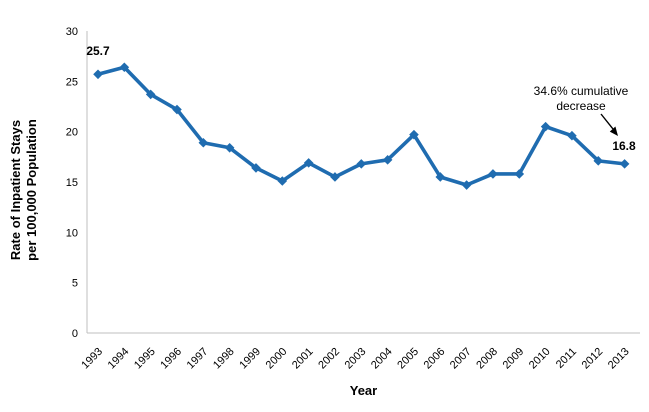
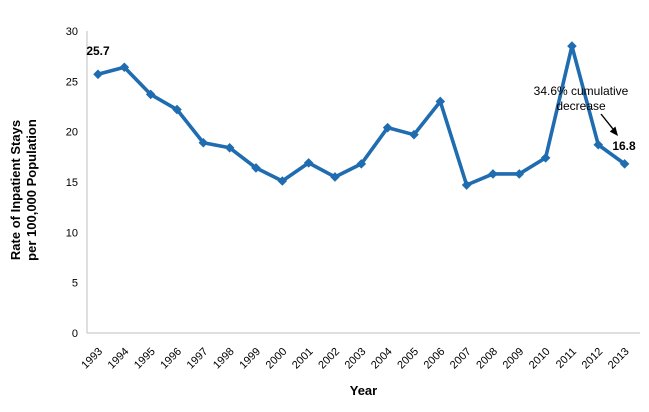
2004: 17.2 -> 20.4
2006: 15.5 -> 23.0
2010: 20.5 -> 17.4
2011: 19.6 -> 28.5
2012: 17.1 -> 18.7
